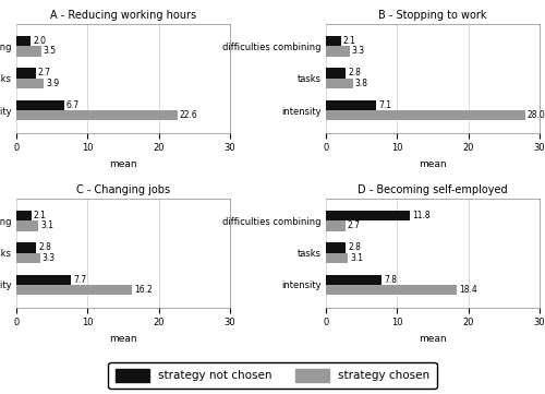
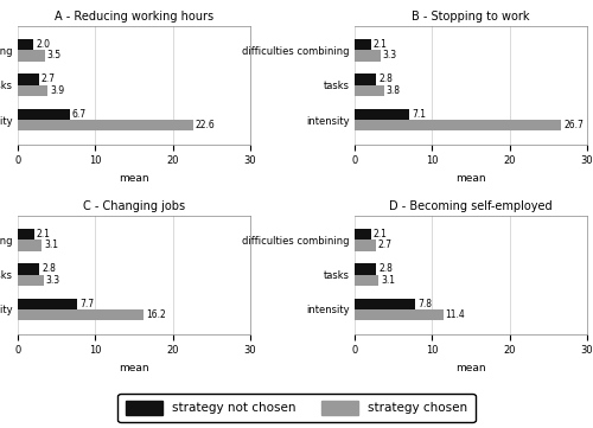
B - Stopping to work/strategy chosen/intensity: 28.0 -> 26.7
D - Becoming self-employed/strategy not chosen/difficulties combining: 11.8 -> 2.1
D - Becoming self-employed/strategy chosen/intensity: 18.4 -> 11.4
